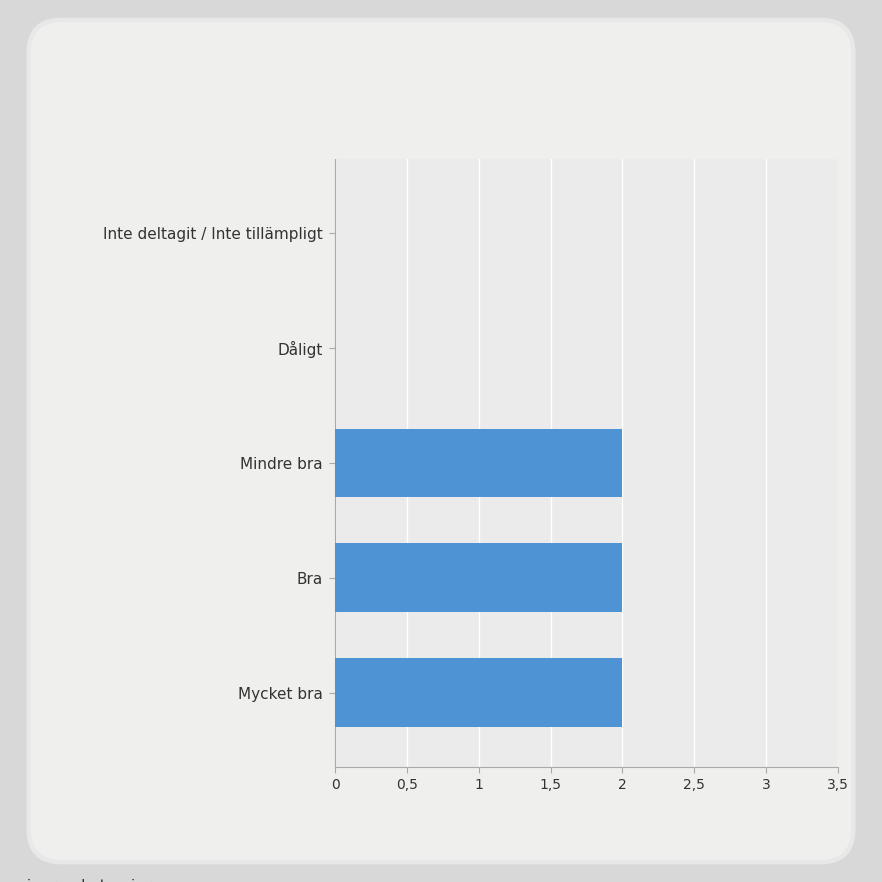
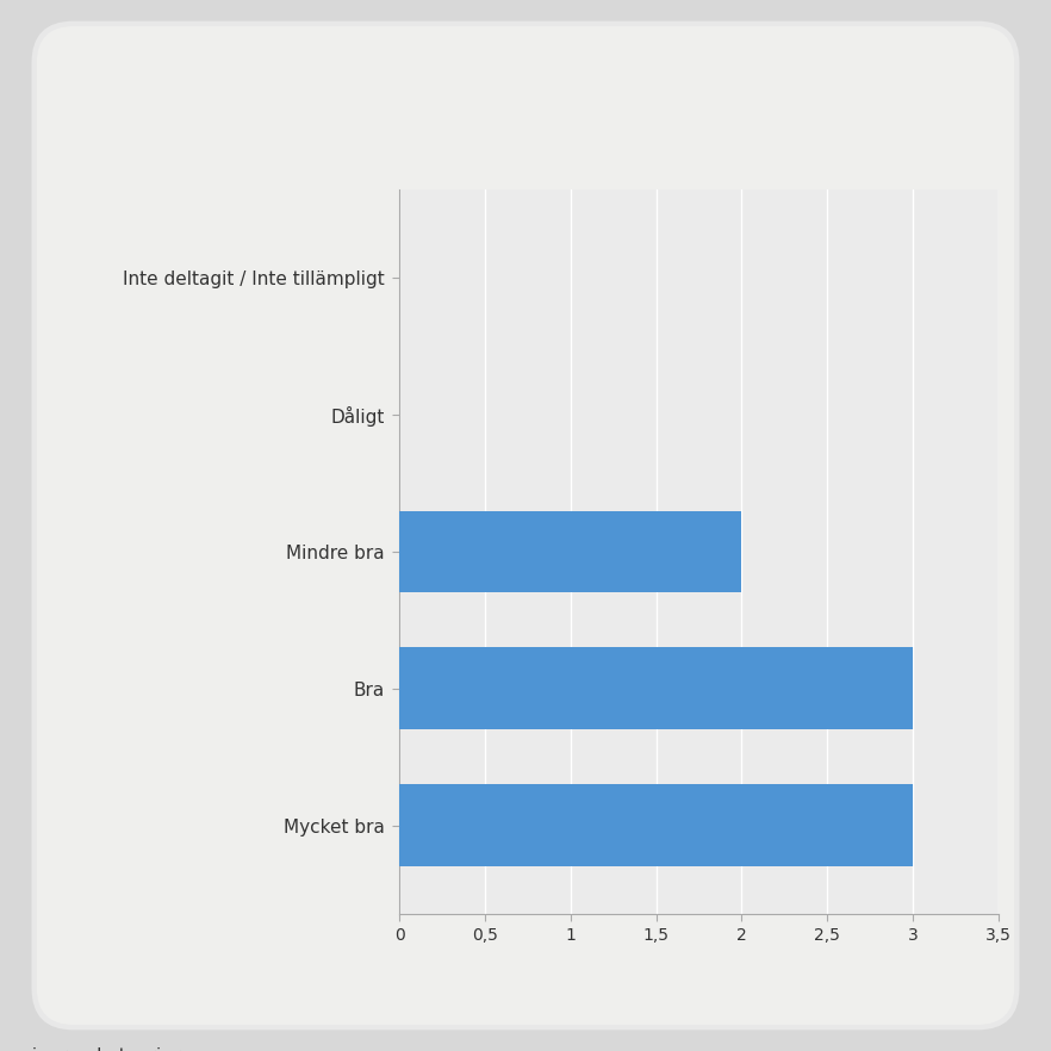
Bra: 2 -> 3
Mycket bra: 2 -> 3
